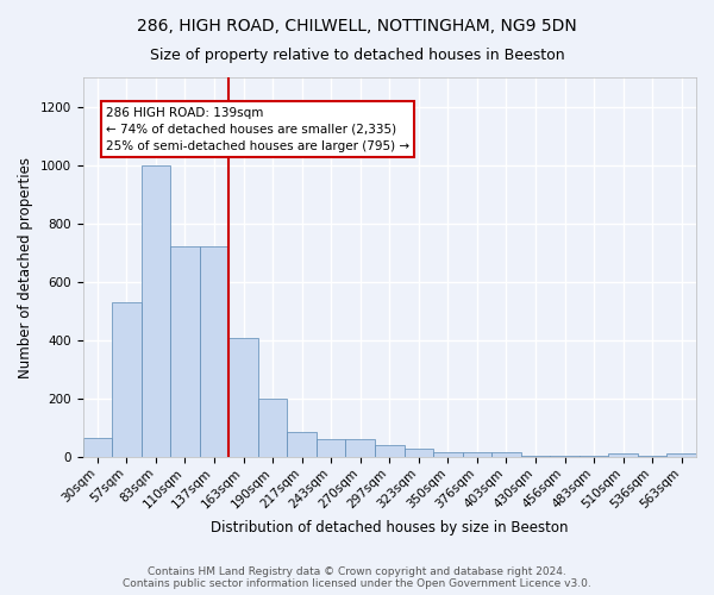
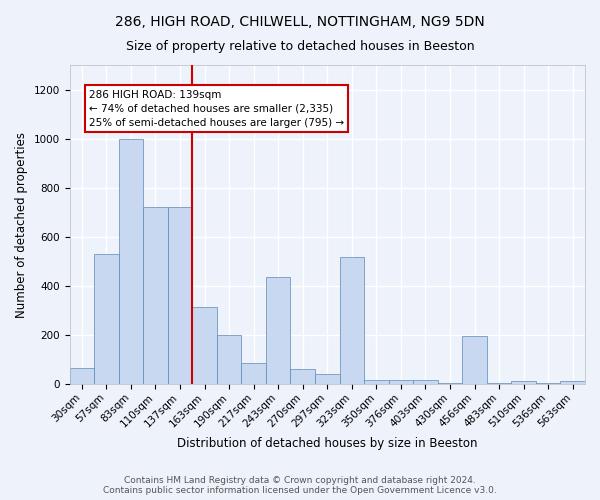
163sqm: 410 -> 315
243sqm: 62 -> 435
323sqm: 30 -> 520
456sqm: 3 -> 195
